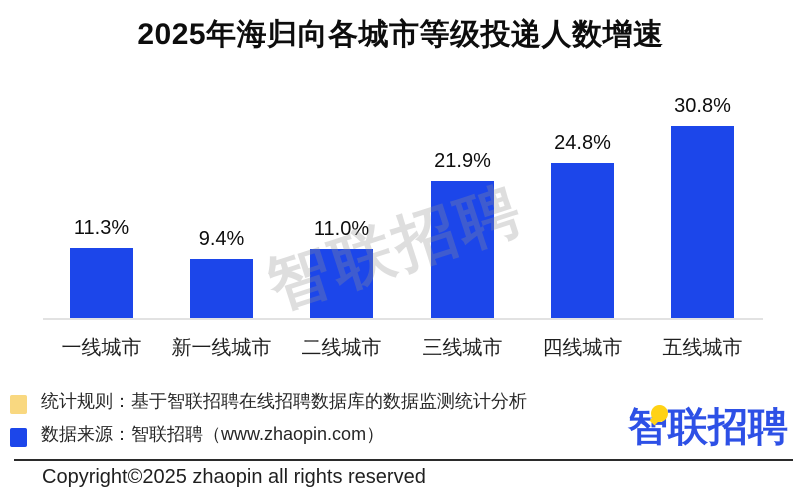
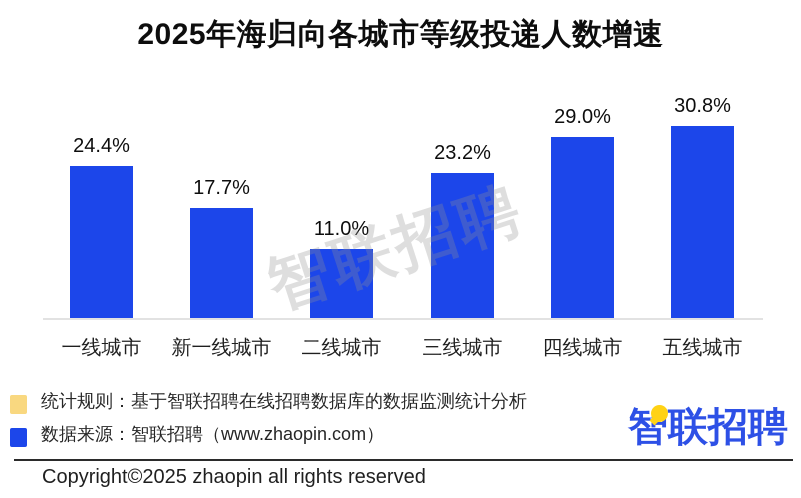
一线城市: 11.3% -> 24.4%
新一线城市: 9.4% -> 17.7%
三线城市: 21.9% -> 23.2%
四线城市: 24.8% -> 29.0%
